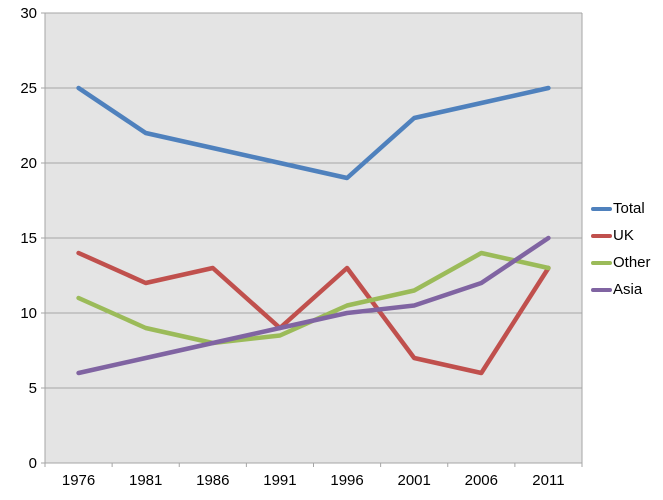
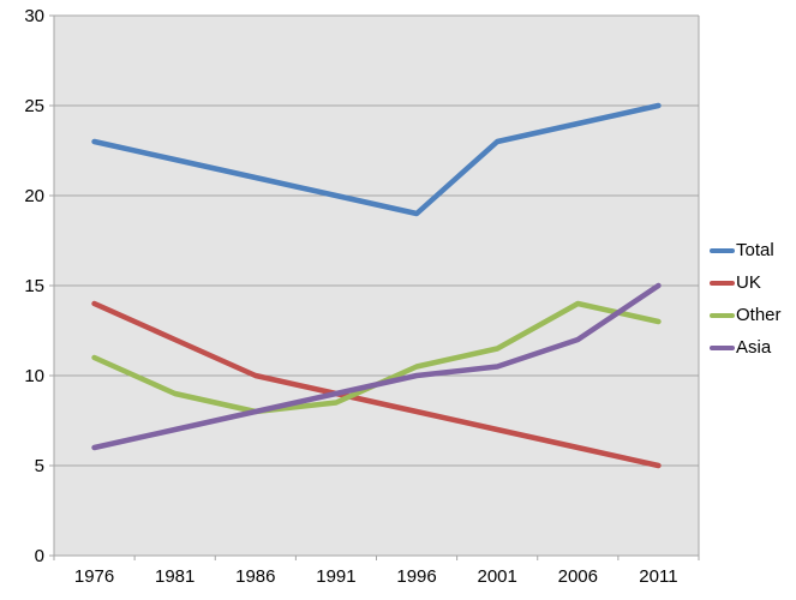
Total/1976: 25 -> 23
UK/1986: 13 -> 10
UK/1996: 13 -> 8
UK/2011: 13 -> 5
